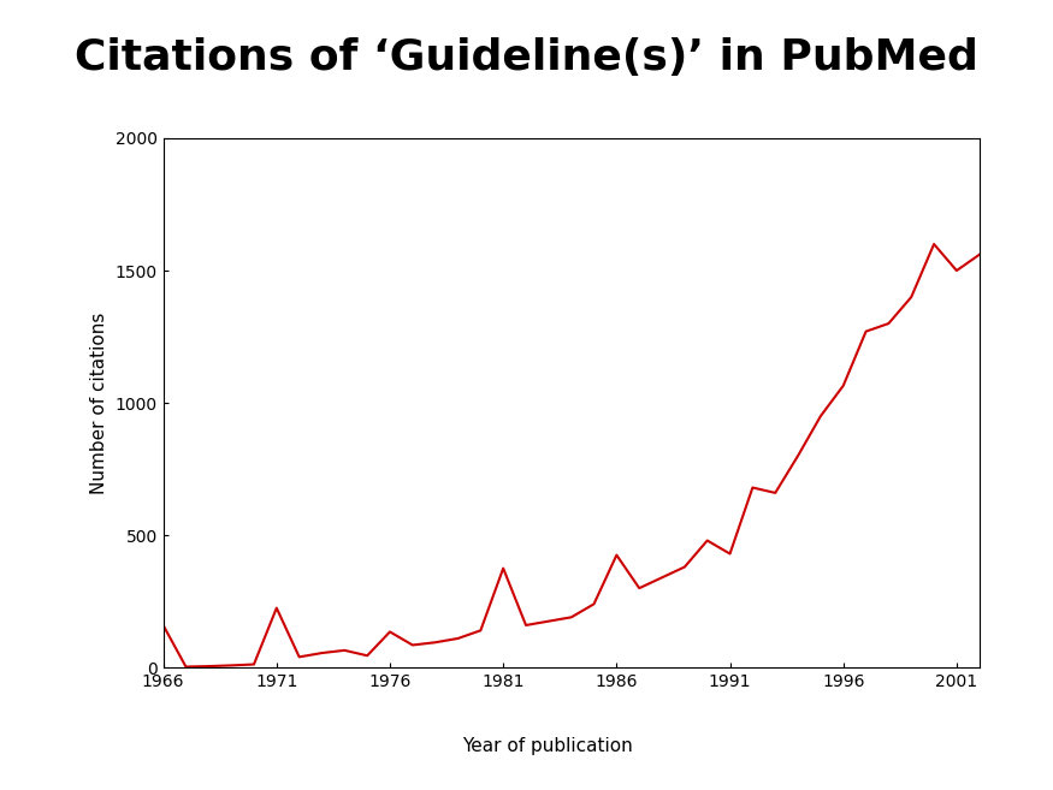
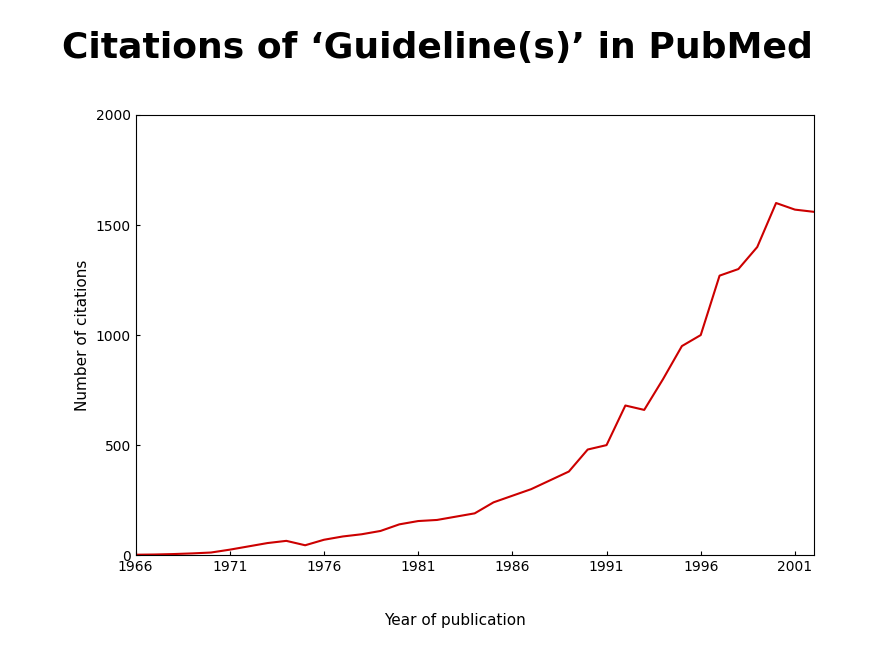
1966: 160 -> 2
1971: 225 -> 25
1976: 135 -> 70
1981: 375 -> 155
1986: 425 -> 270
1991: 430 -> 500
1996: 1065 -> 1000
2001: 1500 -> 1570
